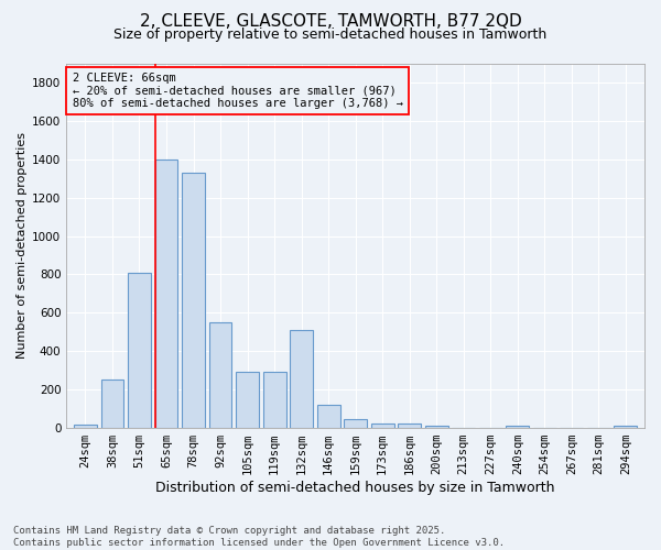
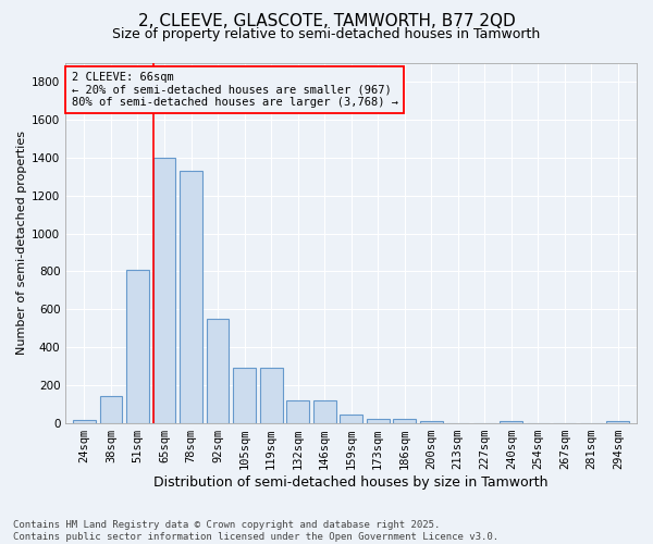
38sqm: 250 -> 140
132sqm: 510 -> 120
